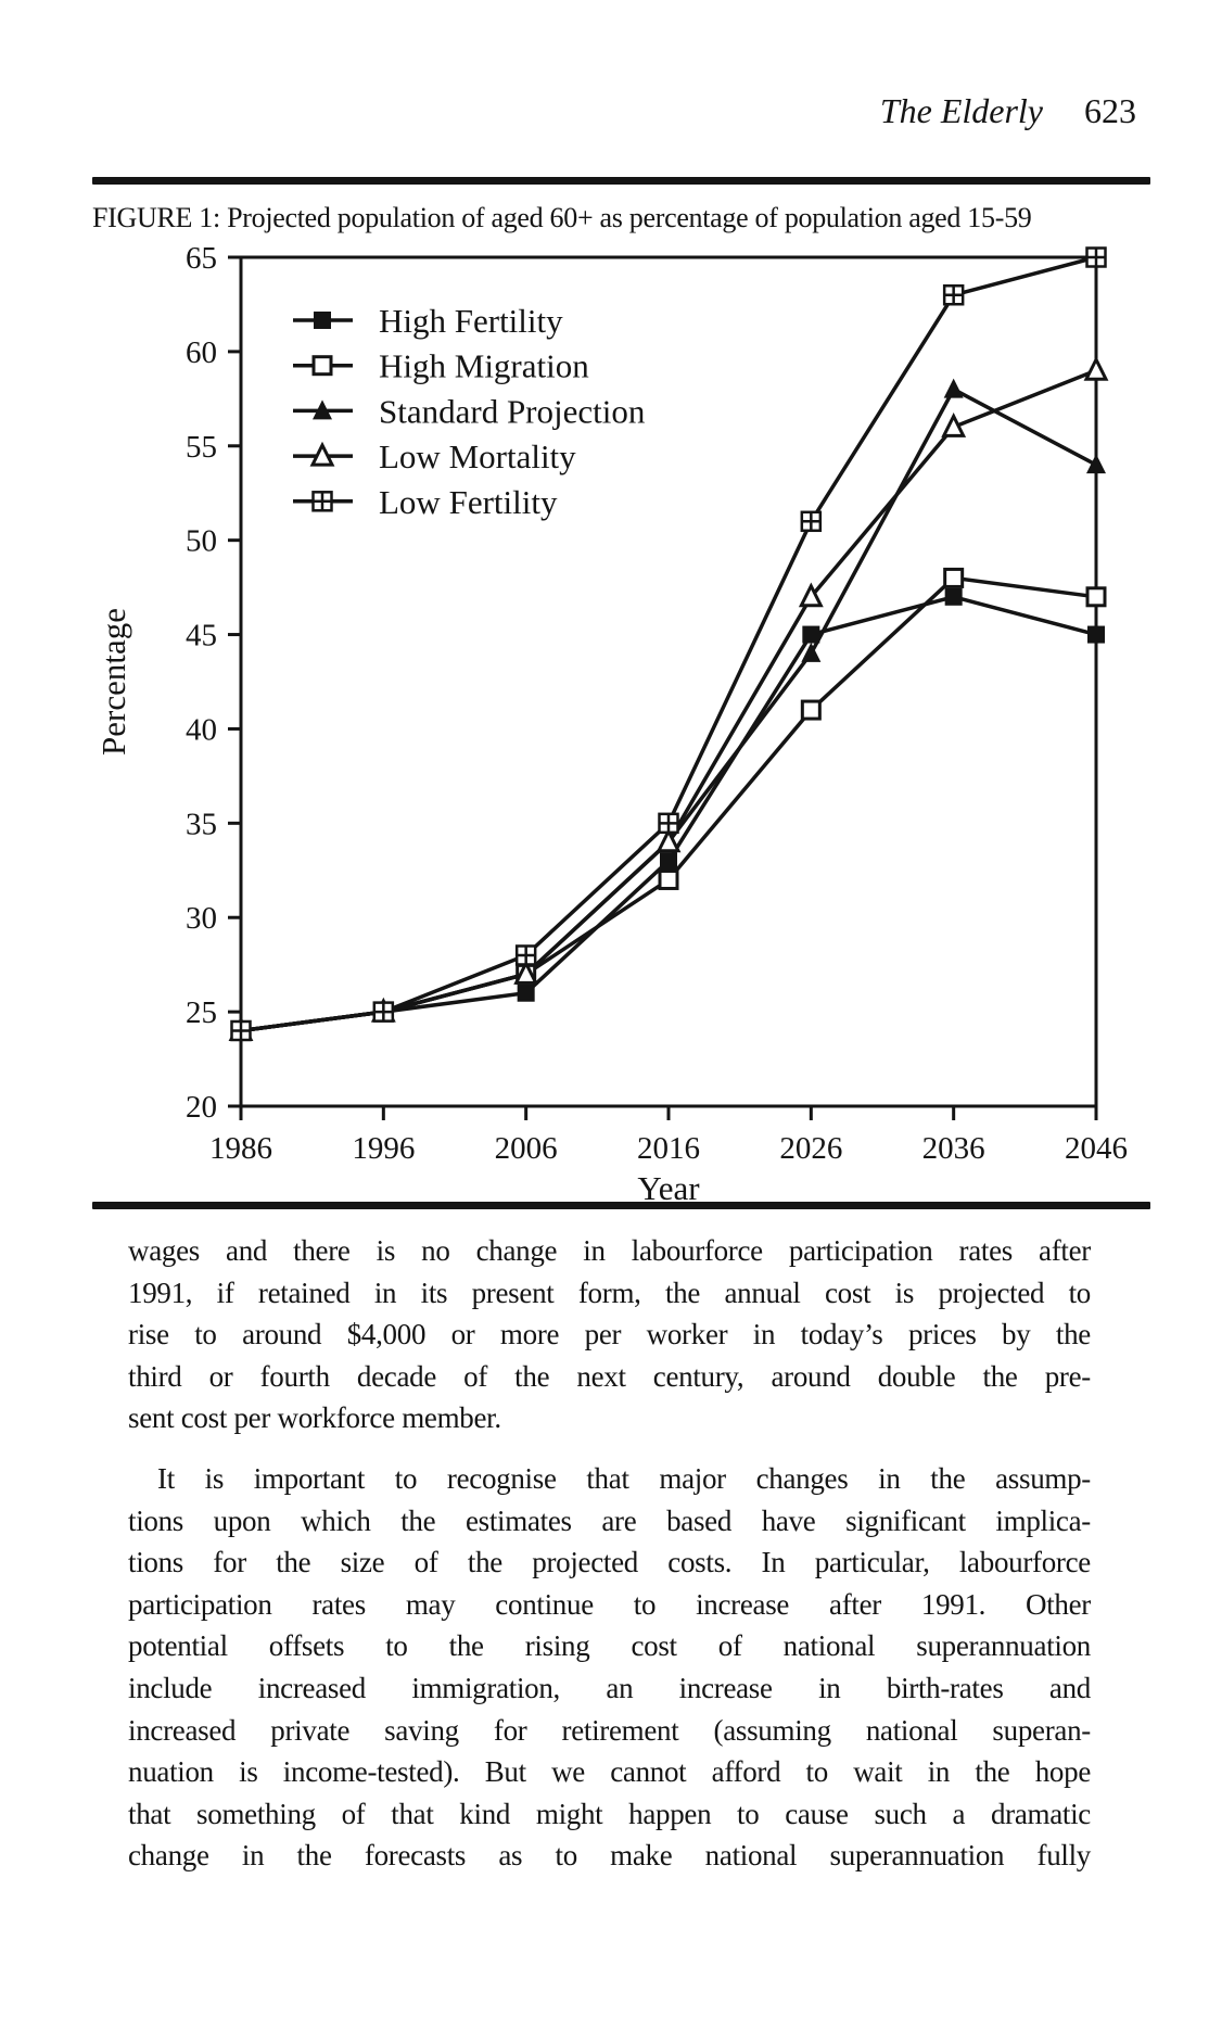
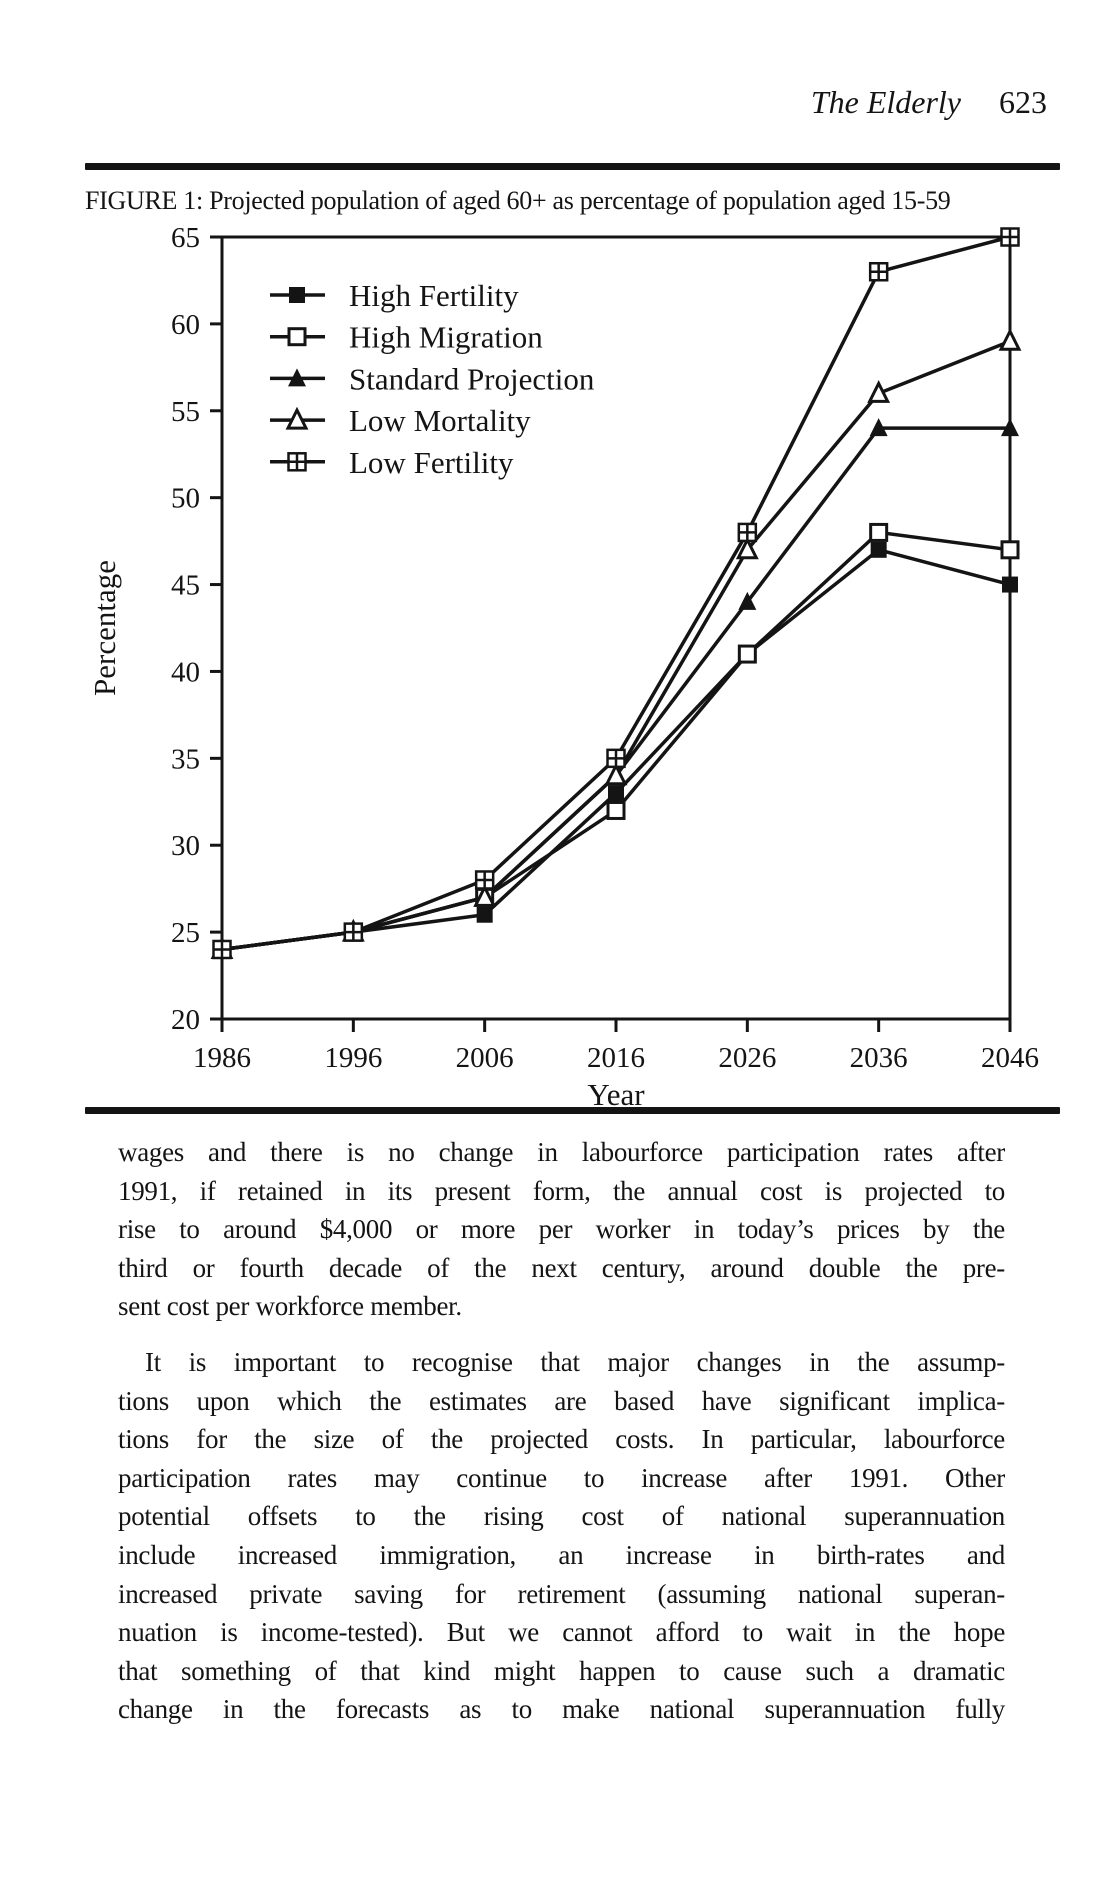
High Fertility/2026: 45 -> 41
Low Fertility/2026: 51 -> 48
Standard Projection/2036: 58 -> 54
